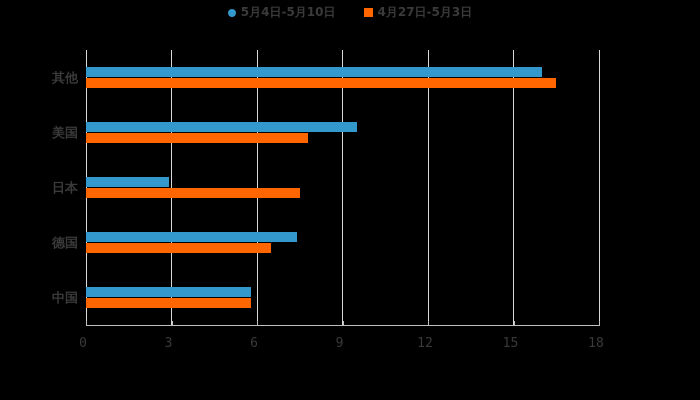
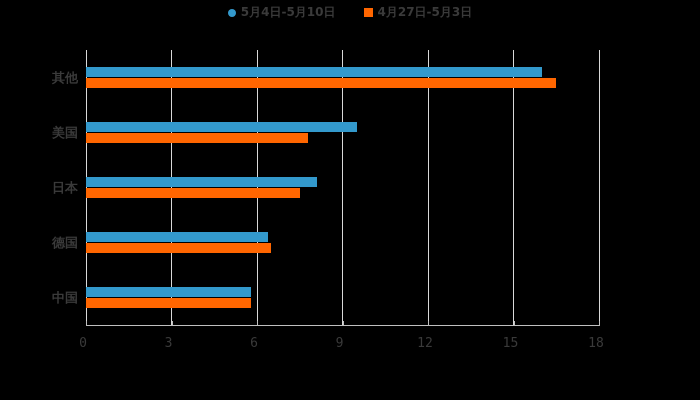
5月4日-5月10日/日本: 2.9 -> 8.1
5月4日-5月10日/德国: 7.4 -> 6.4
